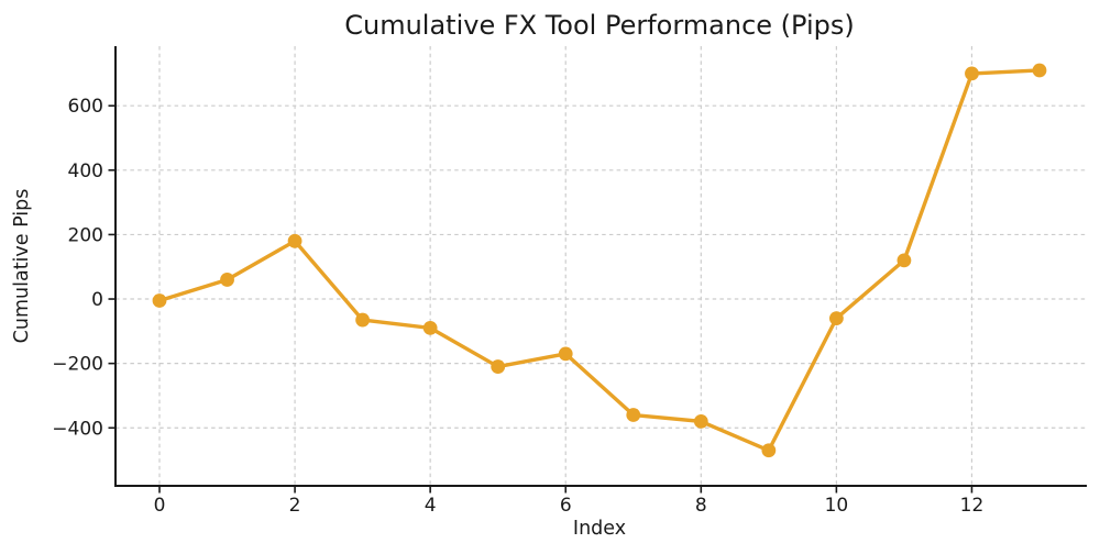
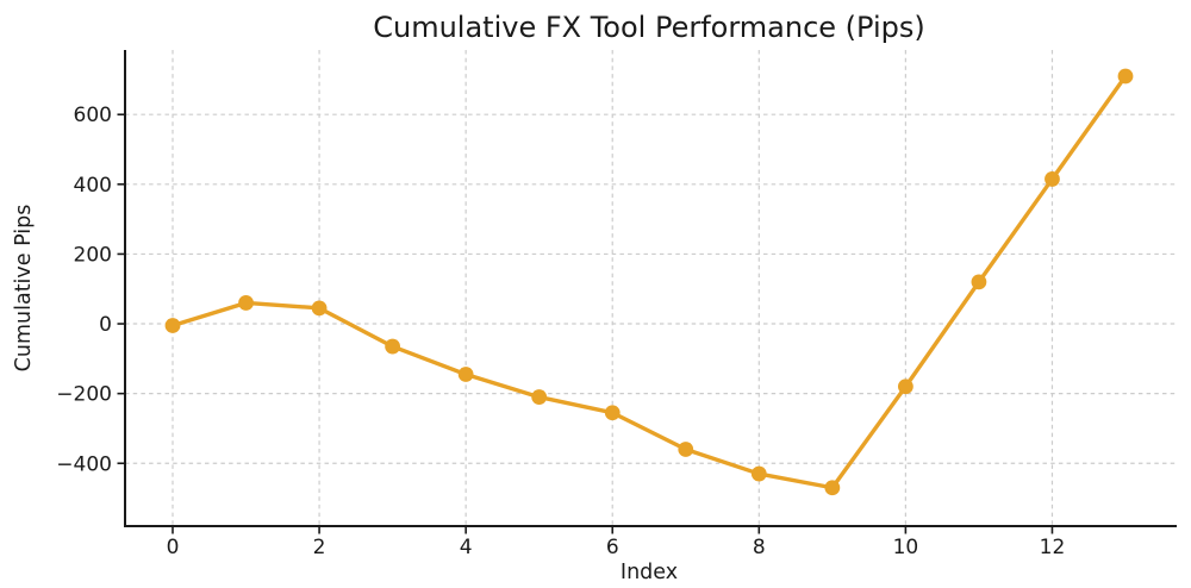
2: 180 -> 40
4: -90 -> -140
6: -170 -> -260
8: -380 -> -430
10: -60 -> -180
12: 700 -> 420
